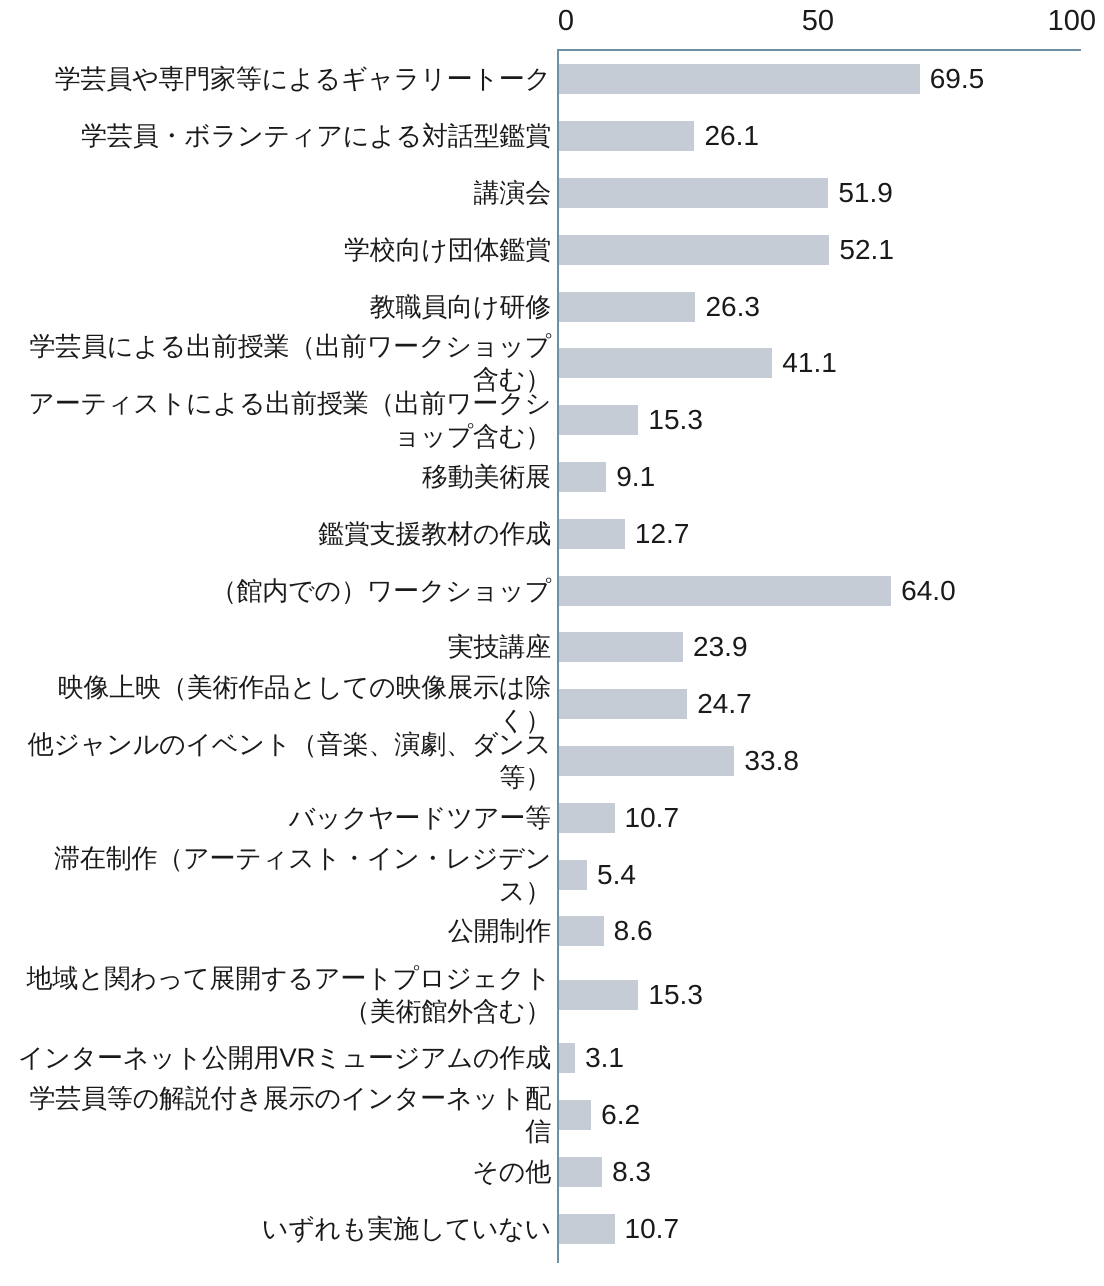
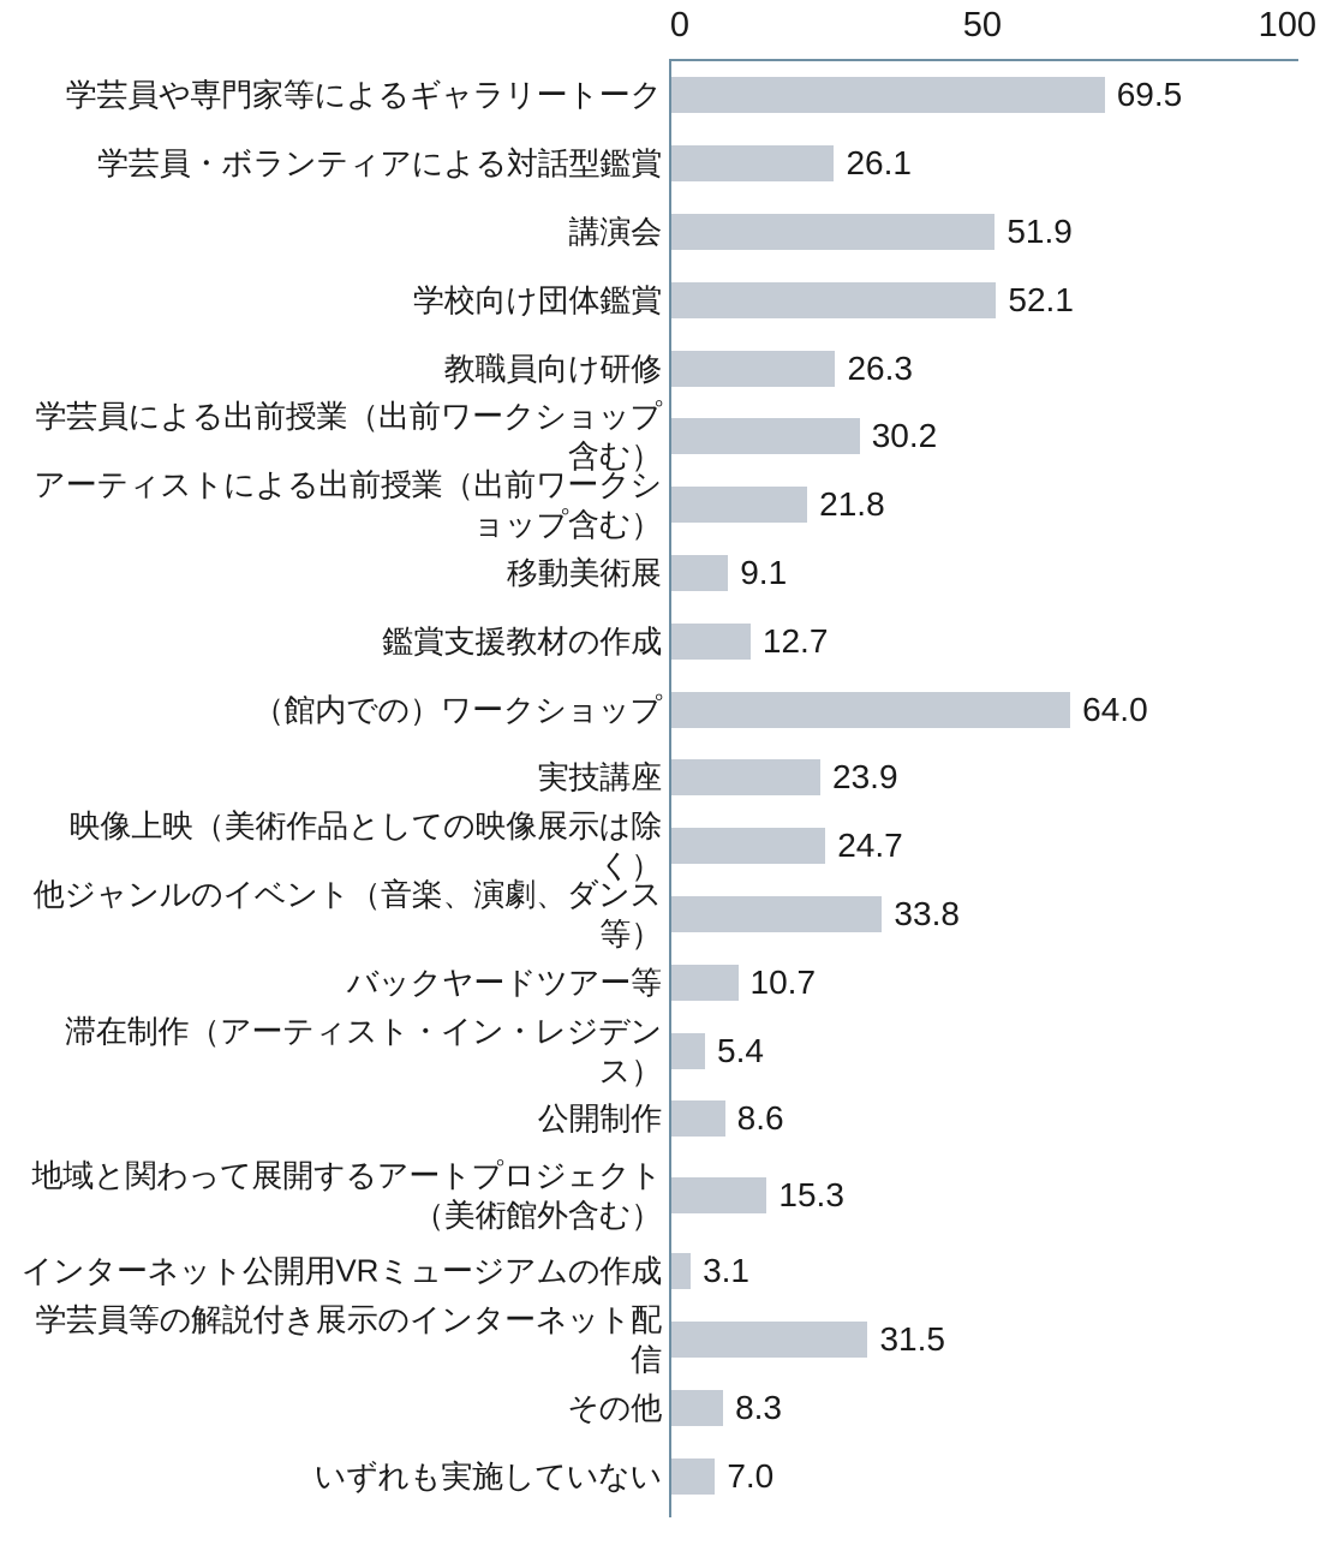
学芸員による出前授業（出前ワークショップ含む）: 41.1 -> 30.2
アーティストによる出前授業（出前ワークショップ含む）: 15.3 -> 21.8
学芸員等の解説付き展示のインターネット配信: 6.2 -> 31.5
いずれも実施していない: 10.7 -> 7.0
